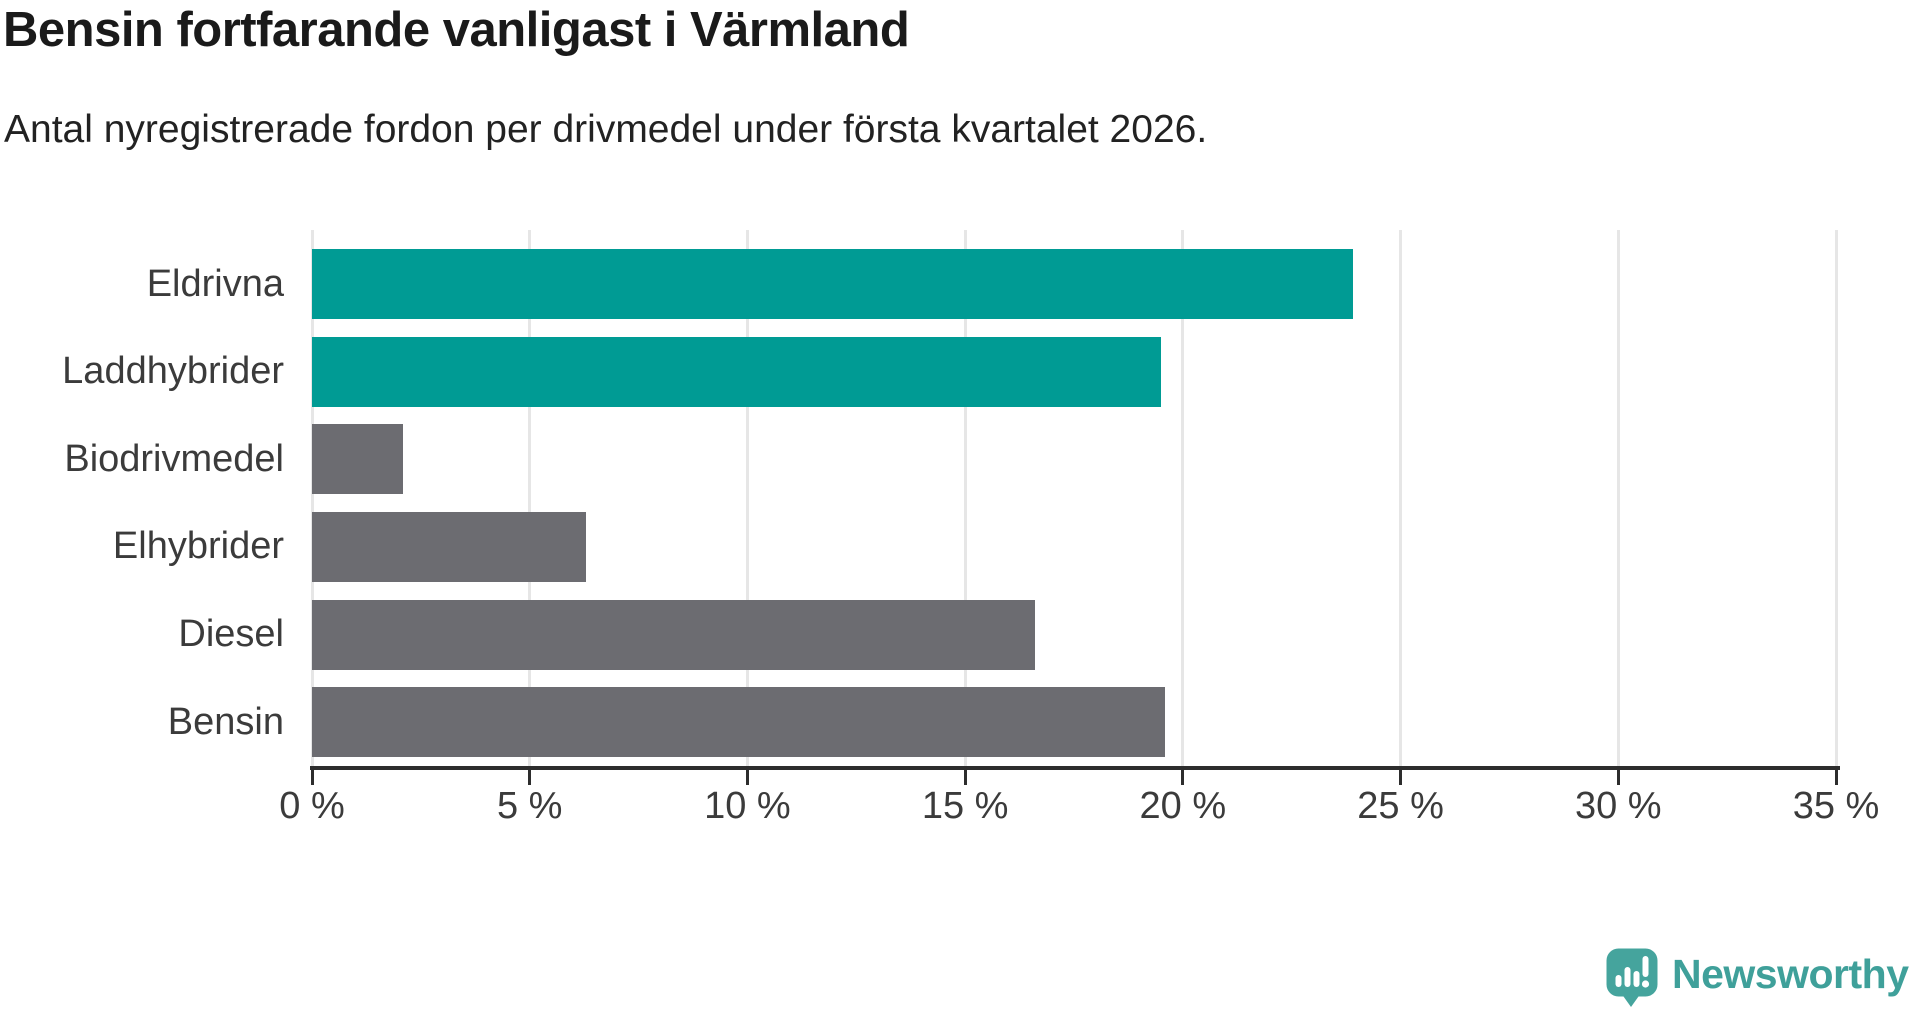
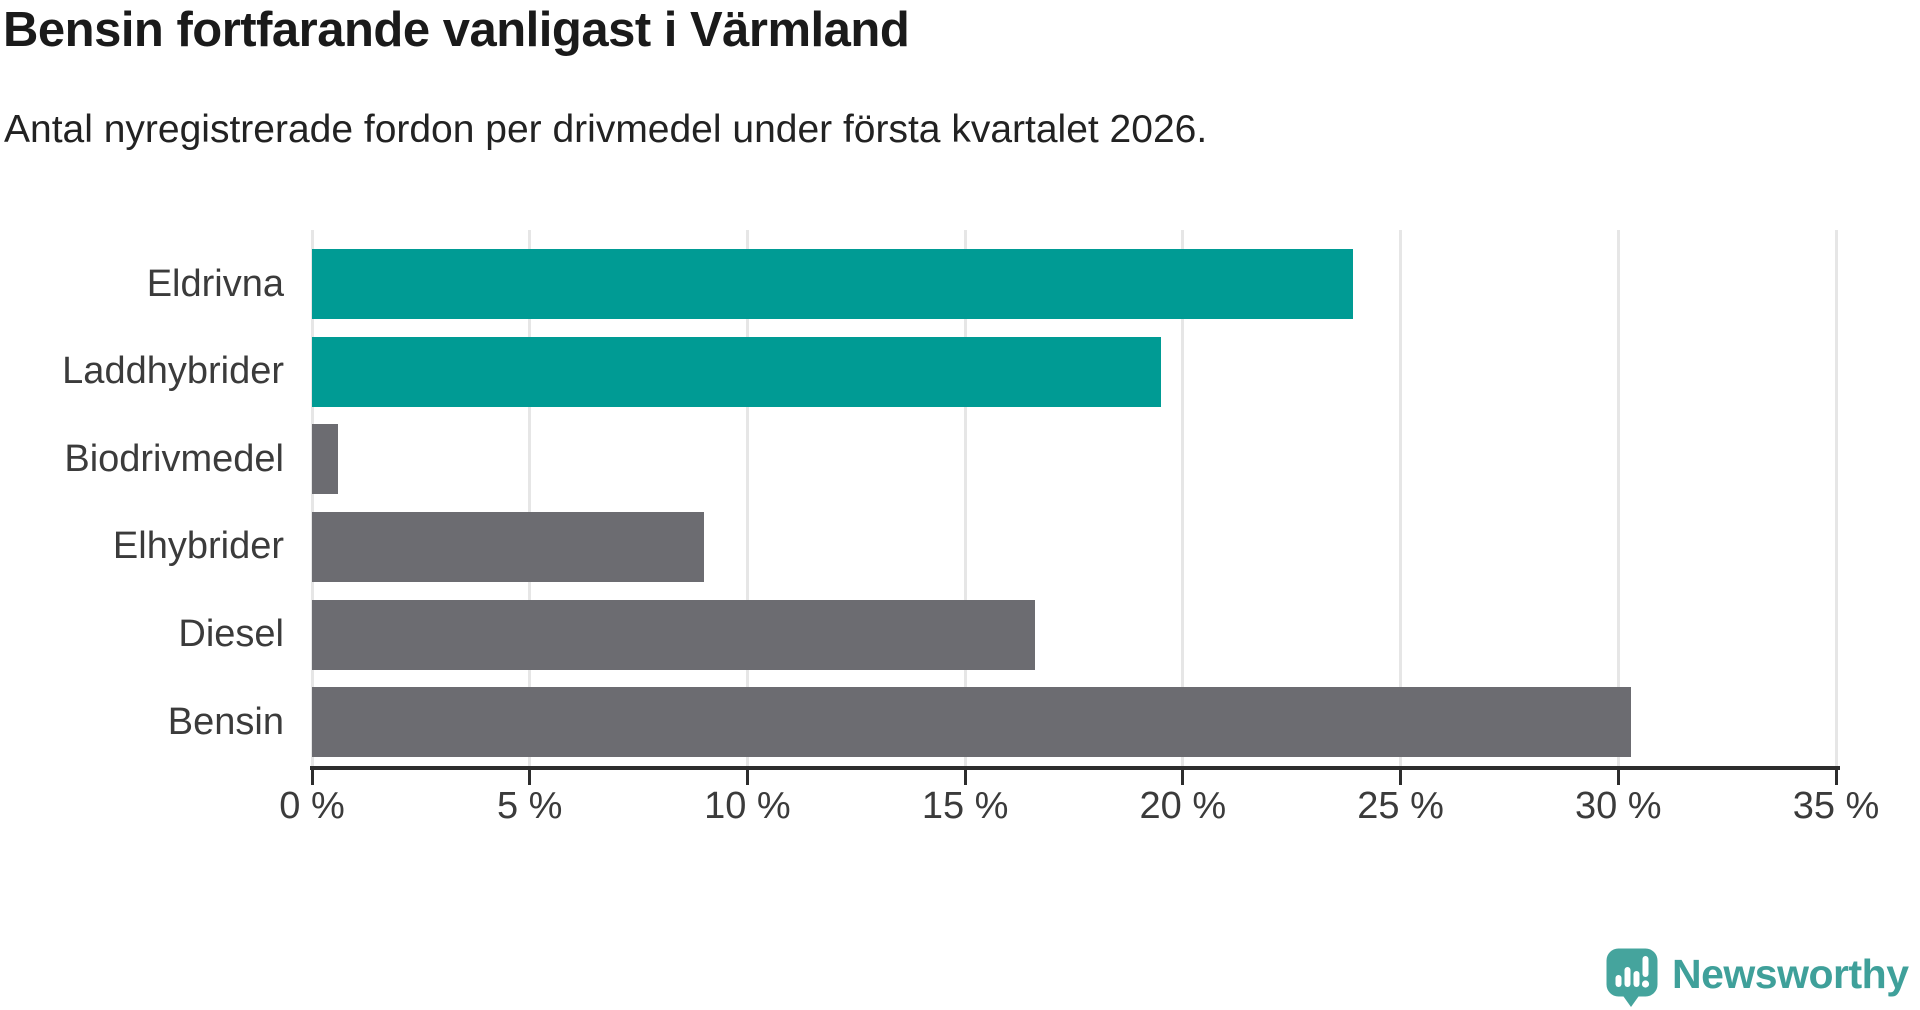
Biodrivmedel: 2.1% -> 0.6%
Elhybrider: 6.3% -> 9.0%
Bensin: 19.6% -> 30.3%
